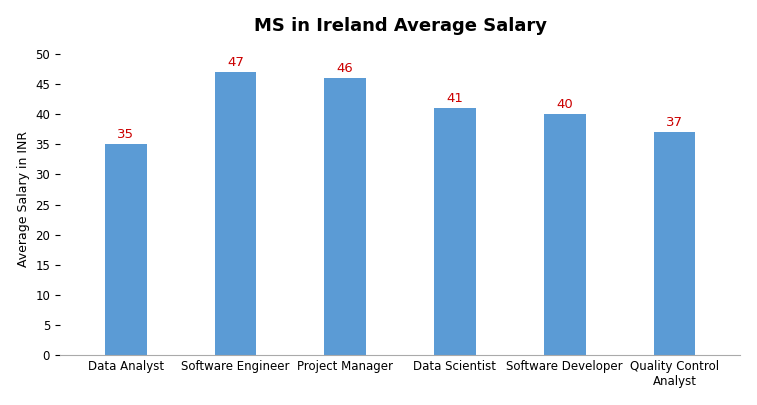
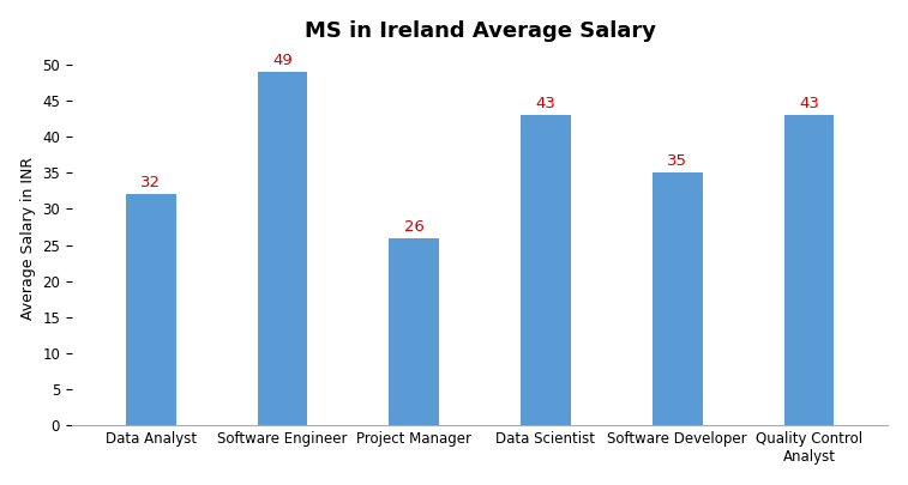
Data Analyst: 35 -> 32
Software Engineer: 47 -> 49
Project Manager: 46 -> 26
Data Scientist: 41 -> 43
Software Developer: 40 -> 35
Quality Control Analyst: 37 -> 43
